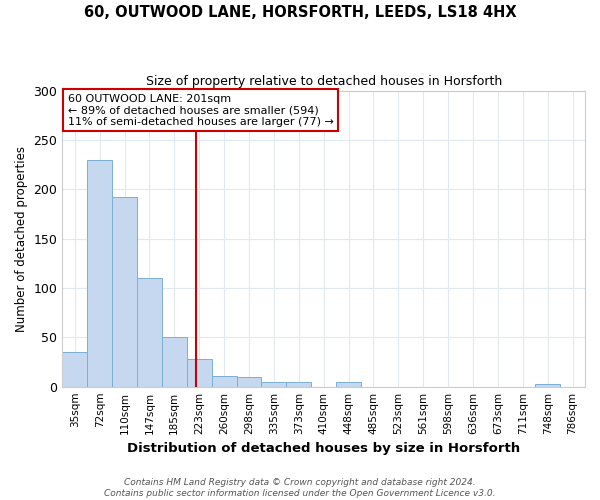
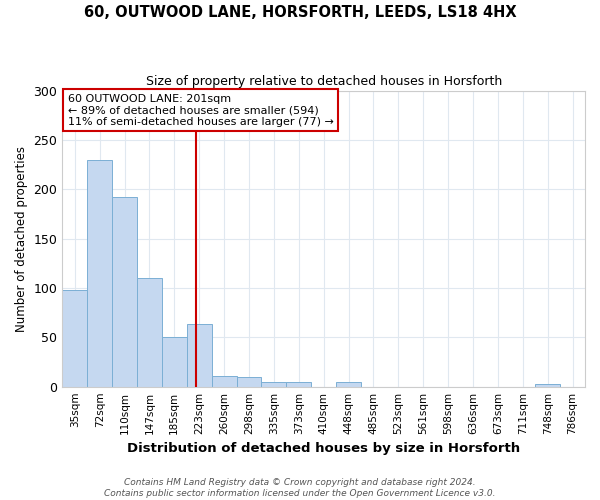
35sqm: 35 -> 98
223sqm: 28 -> 64
